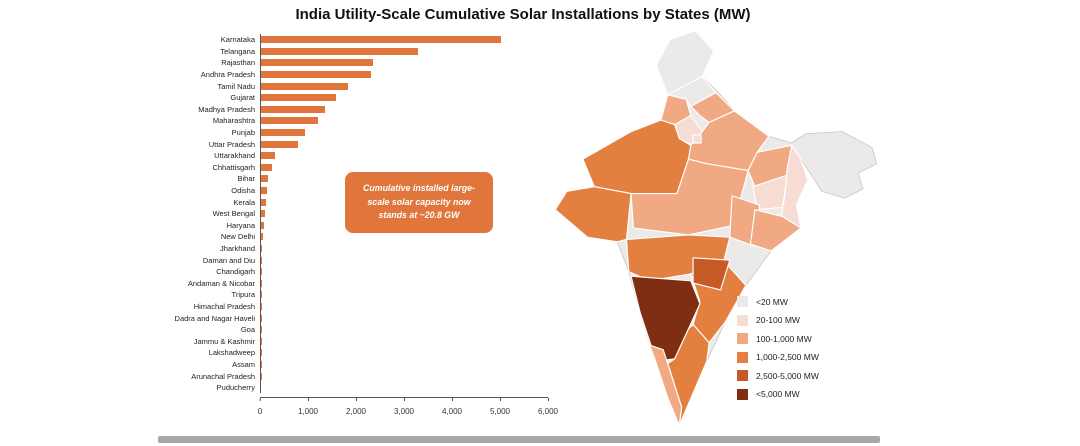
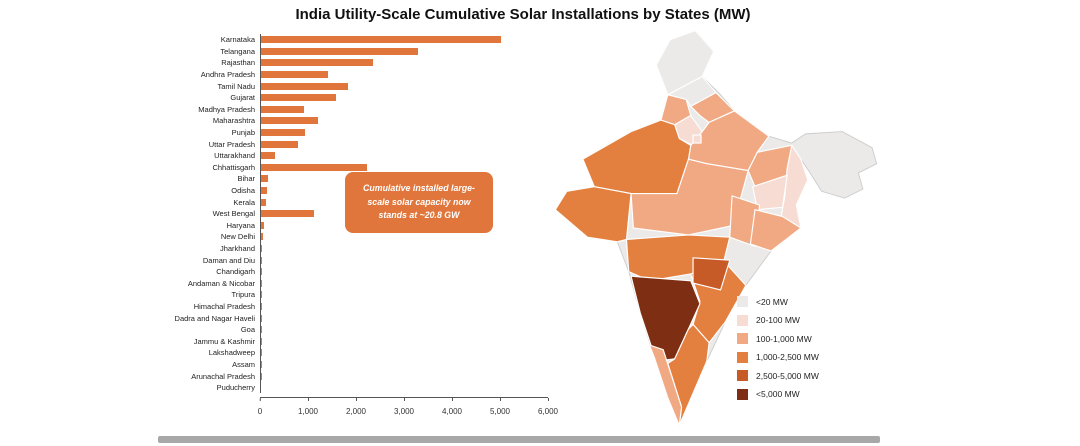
Andhra Pradesh: 2300 -> 1400
Madhya Pradesh: 1300 -> 900
Chhattisgarh: 200 -> 2200
West Bengal: 100 -> 1100
